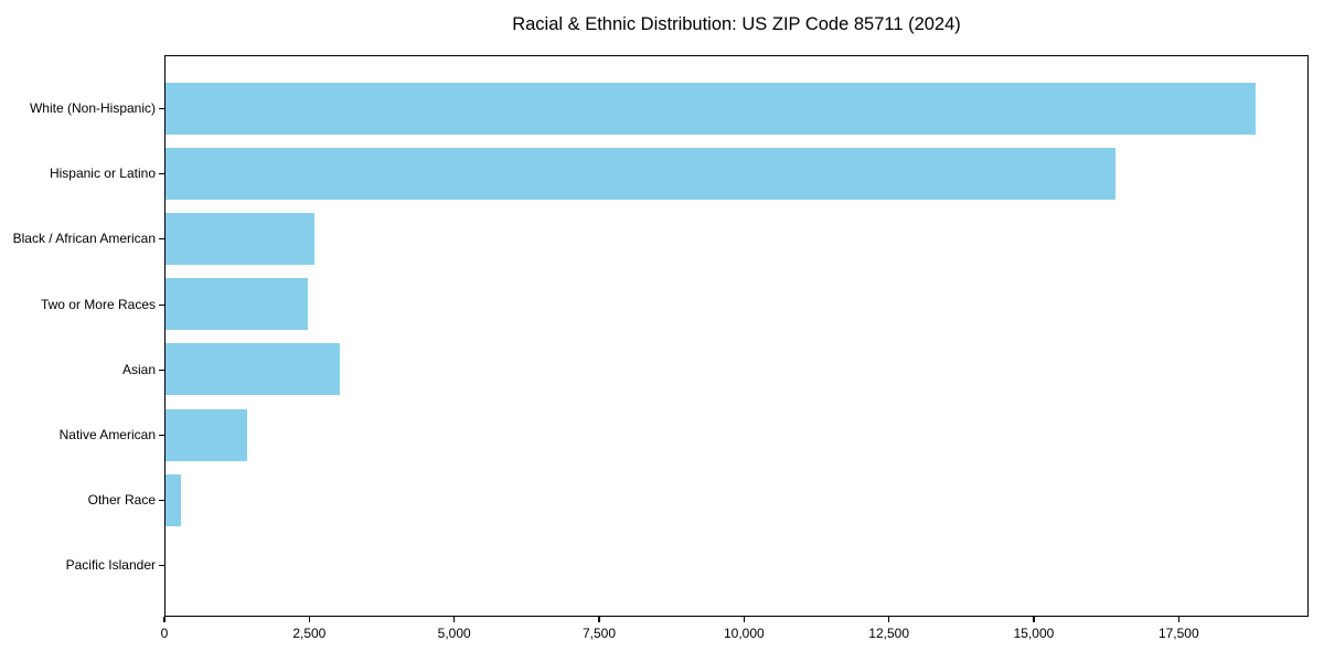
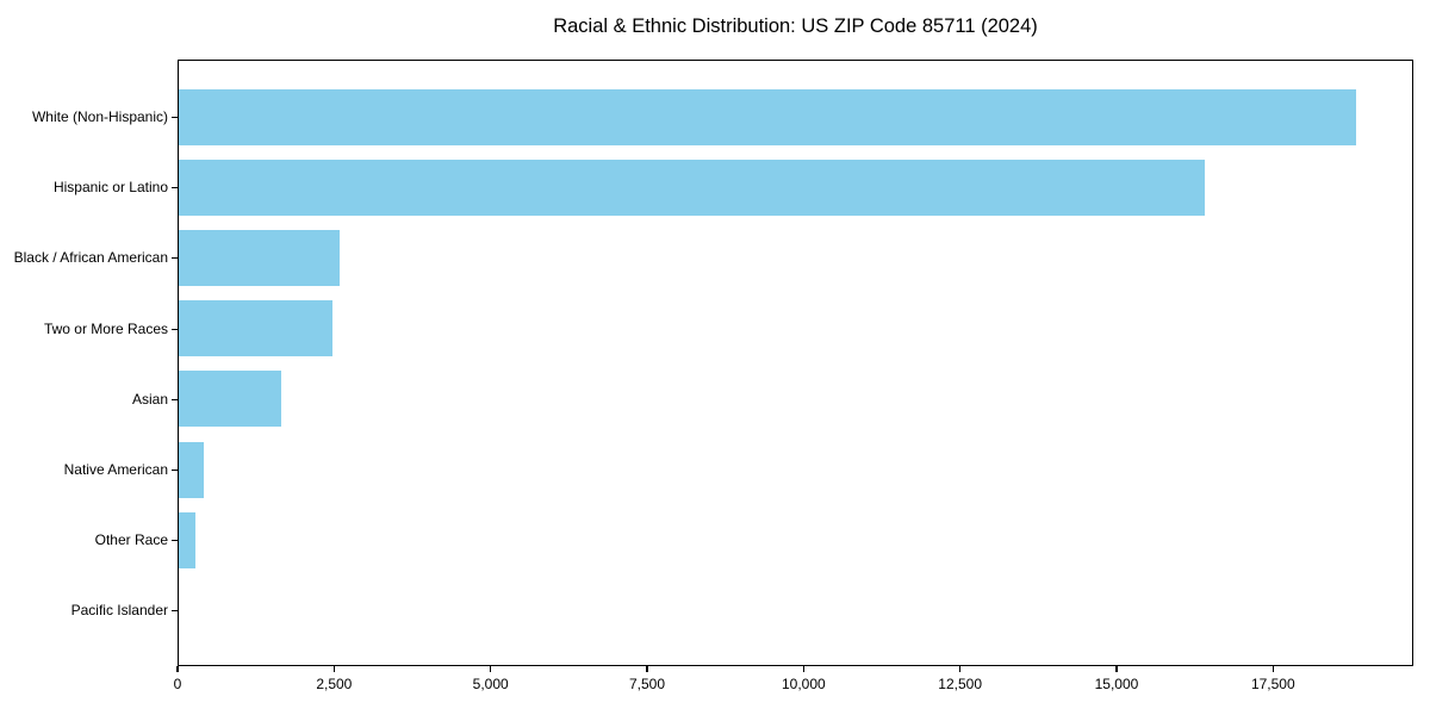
Asian: 3000 -> 1600
Native American: 1400 -> 400
